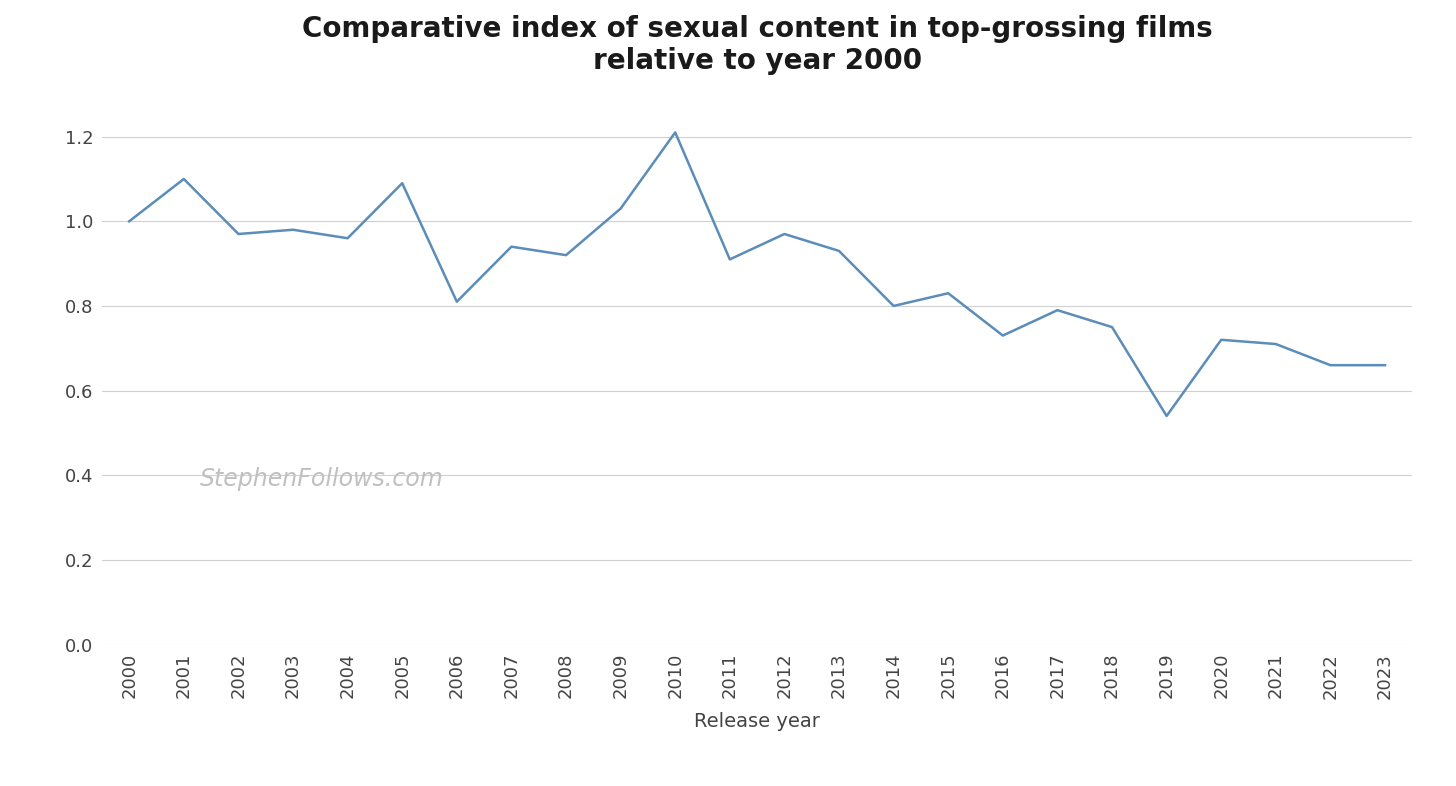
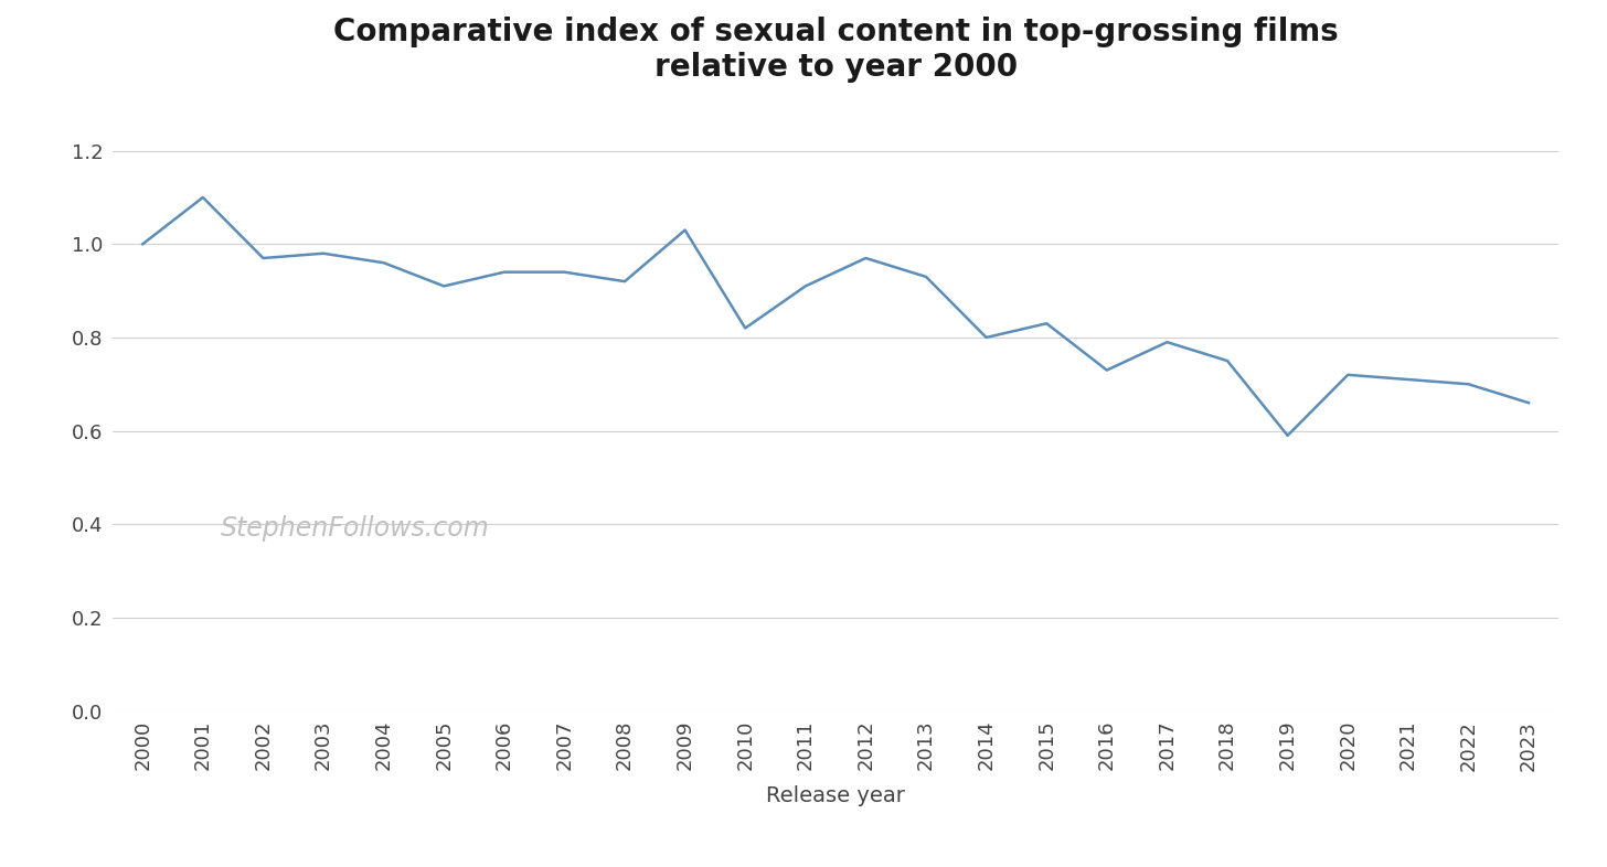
2005: 1.09 -> 0.91
2006: 0.81 -> 0.94
2010: 1.21 -> 0.82
2019: 0.54 -> 0.59
2022: 0.66 -> 0.70
